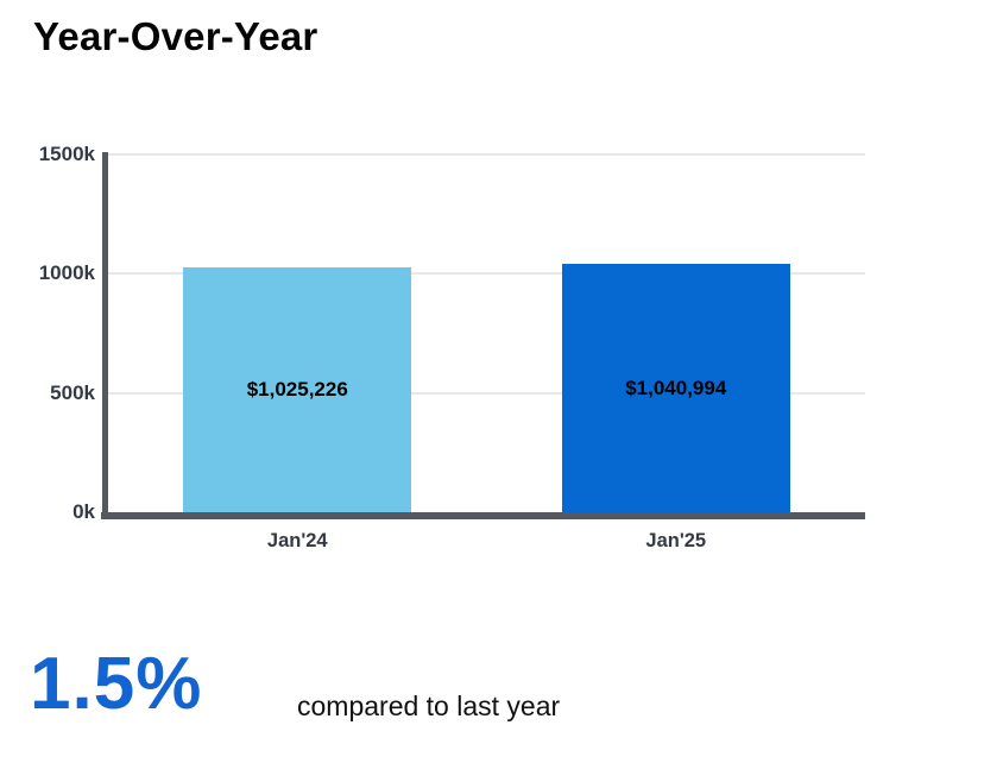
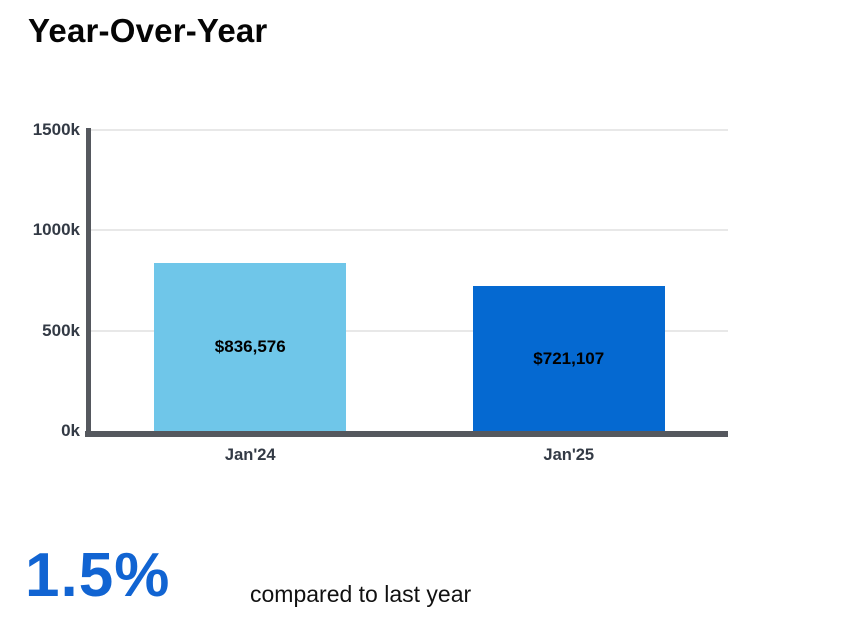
Jan'24: $1,025,226 -> $836,576
Jan'25: $1,040,994 -> $721,107
